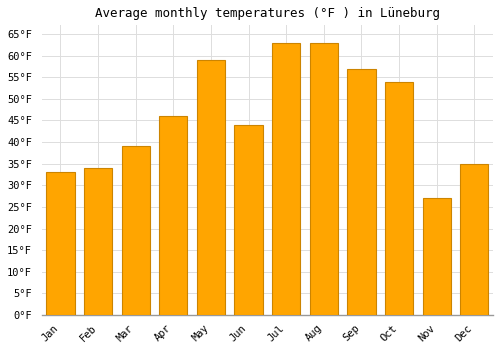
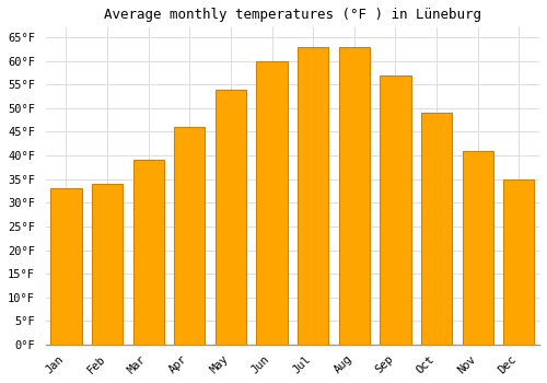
May: 59°F -> 54°F
Jun: 44°F -> 60°F
Oct: 54°F -> 49°F
Nov: 27°F -> 41°F
